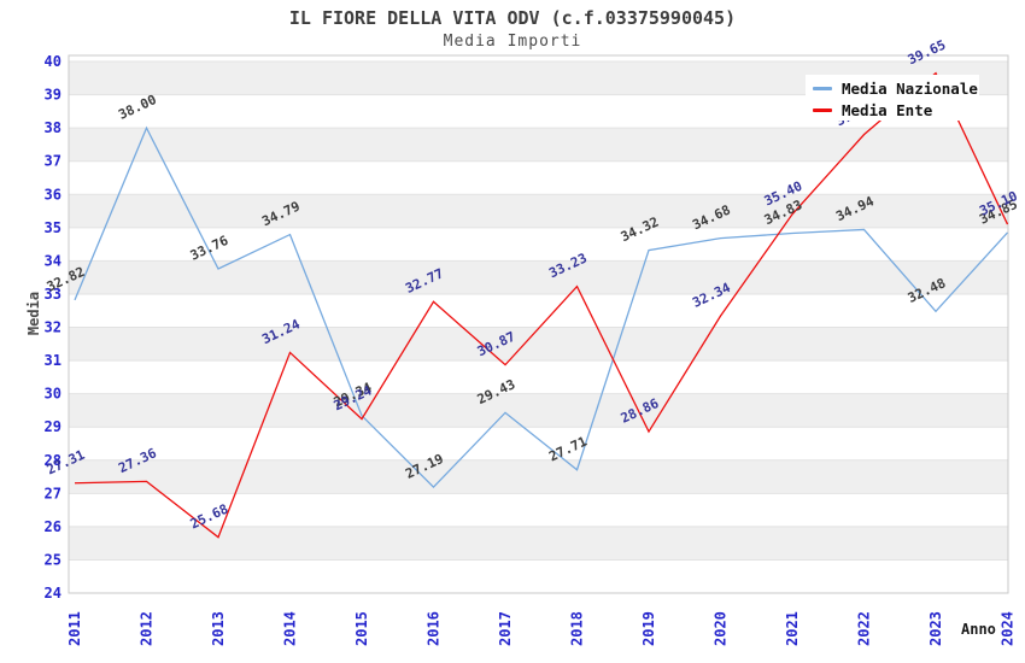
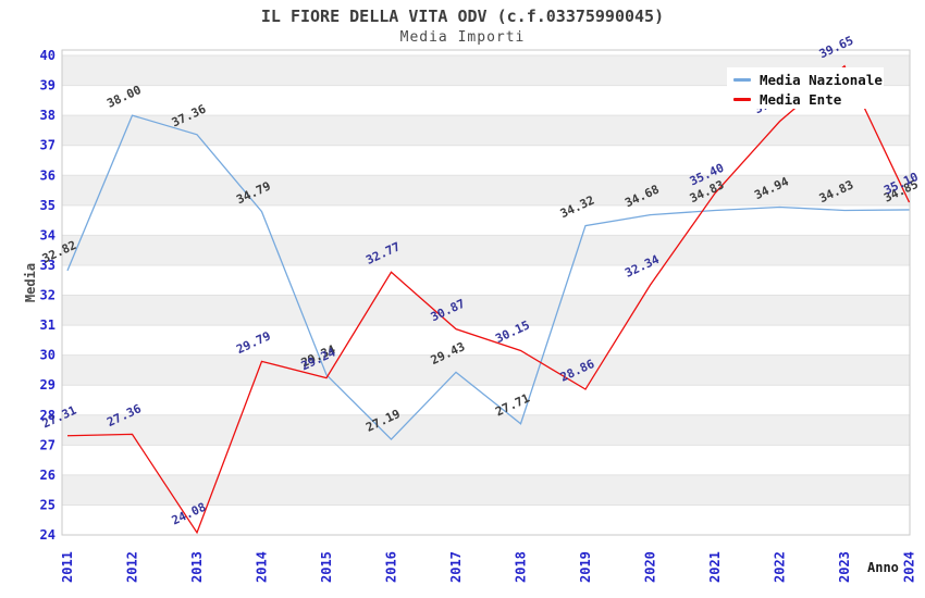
Media Nazionale/2013: 33.76 -> 37.36
Media Ente/2013: 25.68 -> 24.08
Media Ente/2014: 31.24 -> 29.79
Media Ente/2018: 33.23 -> 30.15
Media Nazionale/2023: 32.48 -> 34.83
